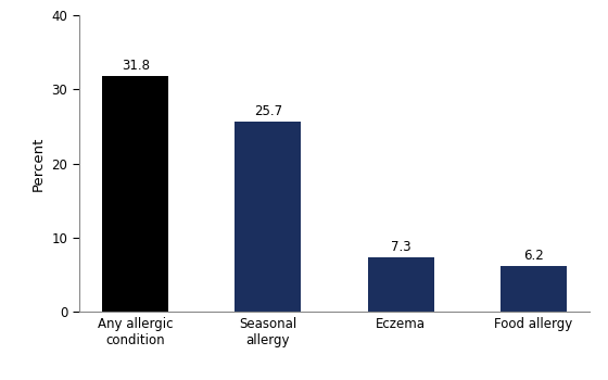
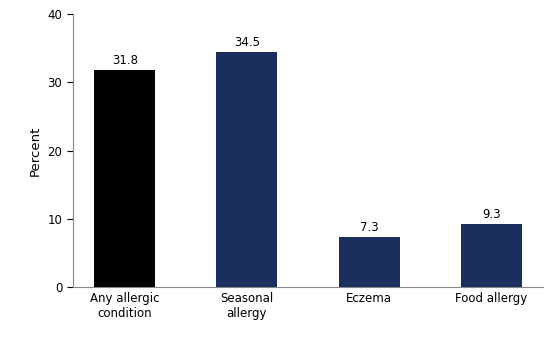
Seasonal allergy: 25.7 -> 34.5
Food allergy: 6.2 -> 9.3
